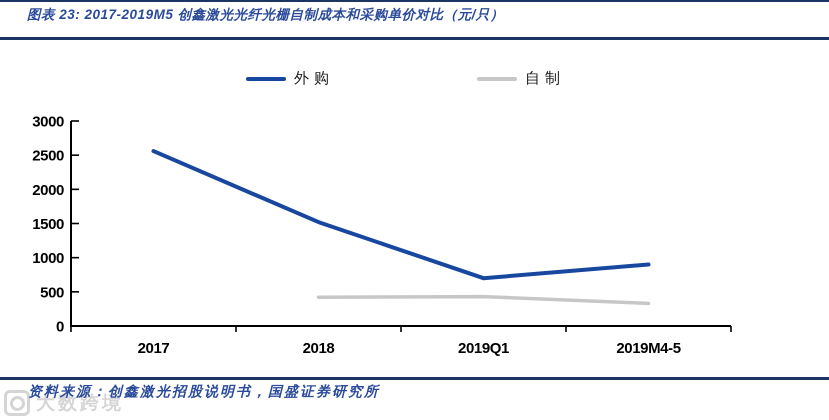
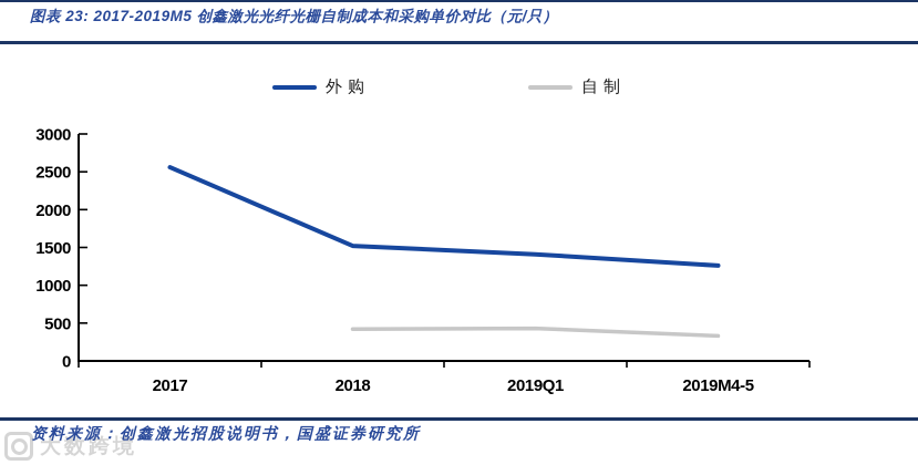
外购/2019Q1: 700 -> 1400
外购/2019M4-5: 900 -> 1300
